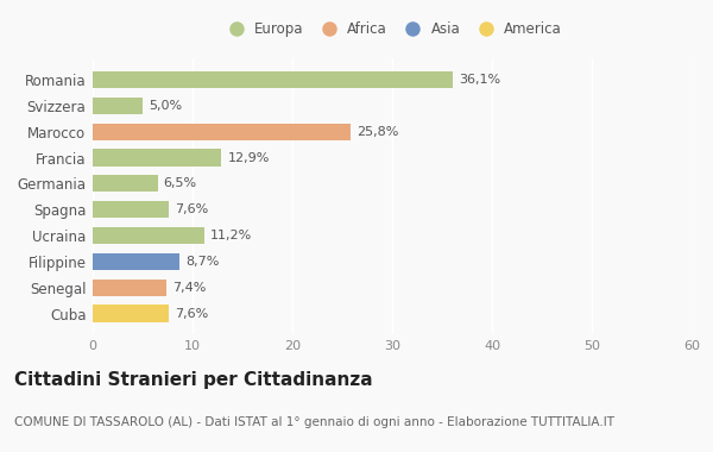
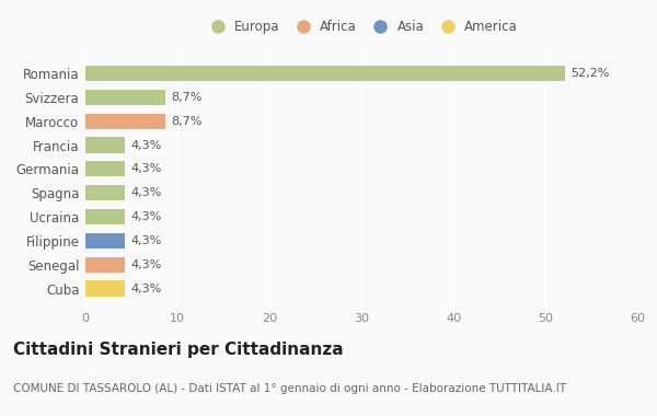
Romania: 36,1% -> 52,2%
Svizzera: 5,0% -> 8,7%
Marocco: 25,8% -> 8,7%
Francia: 12,9% -> 4,3%
Germania: 6,5% -> 4,3%
Spagna: 7,6% -> 4,3%
Ucraina: 11,2% -> 4,3%
Filippine: 8,7% -> 4,3%
Senegal: 7,4% -> 4,3%
Cuba: 7,6% -> 4,3%
